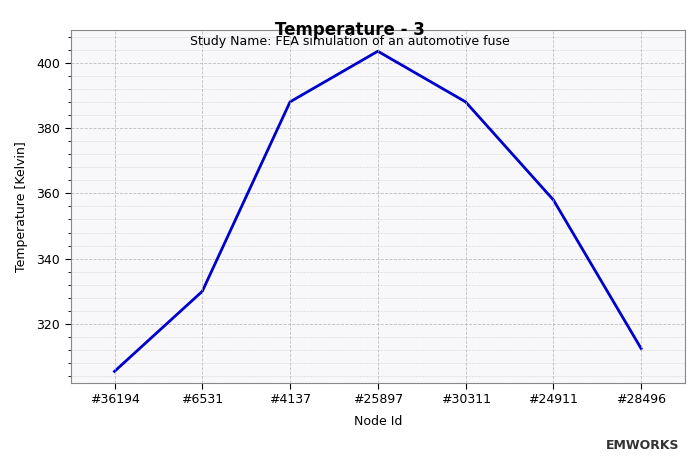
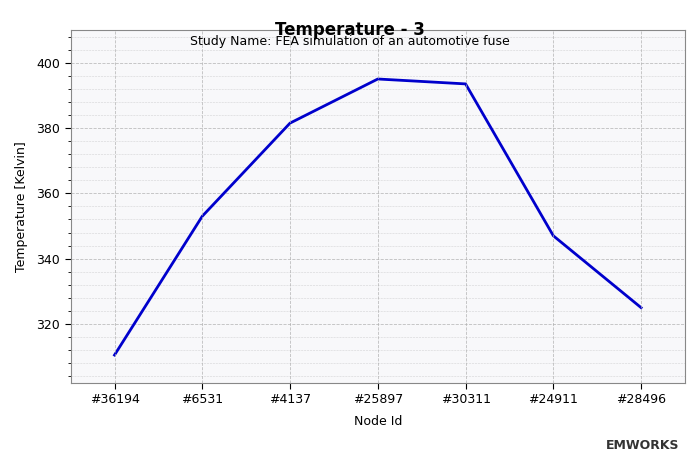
#36194: 305.5 -> 310.5
#6531: 330.0 -> 353.0
#4137: 388.0 -> 381.5
#25897: 403.5 -> 395.0
#30311: 388.0 -> 393.5
#24911: 358.0 -> 347.0
#28496: 312.5 -> 325.0
